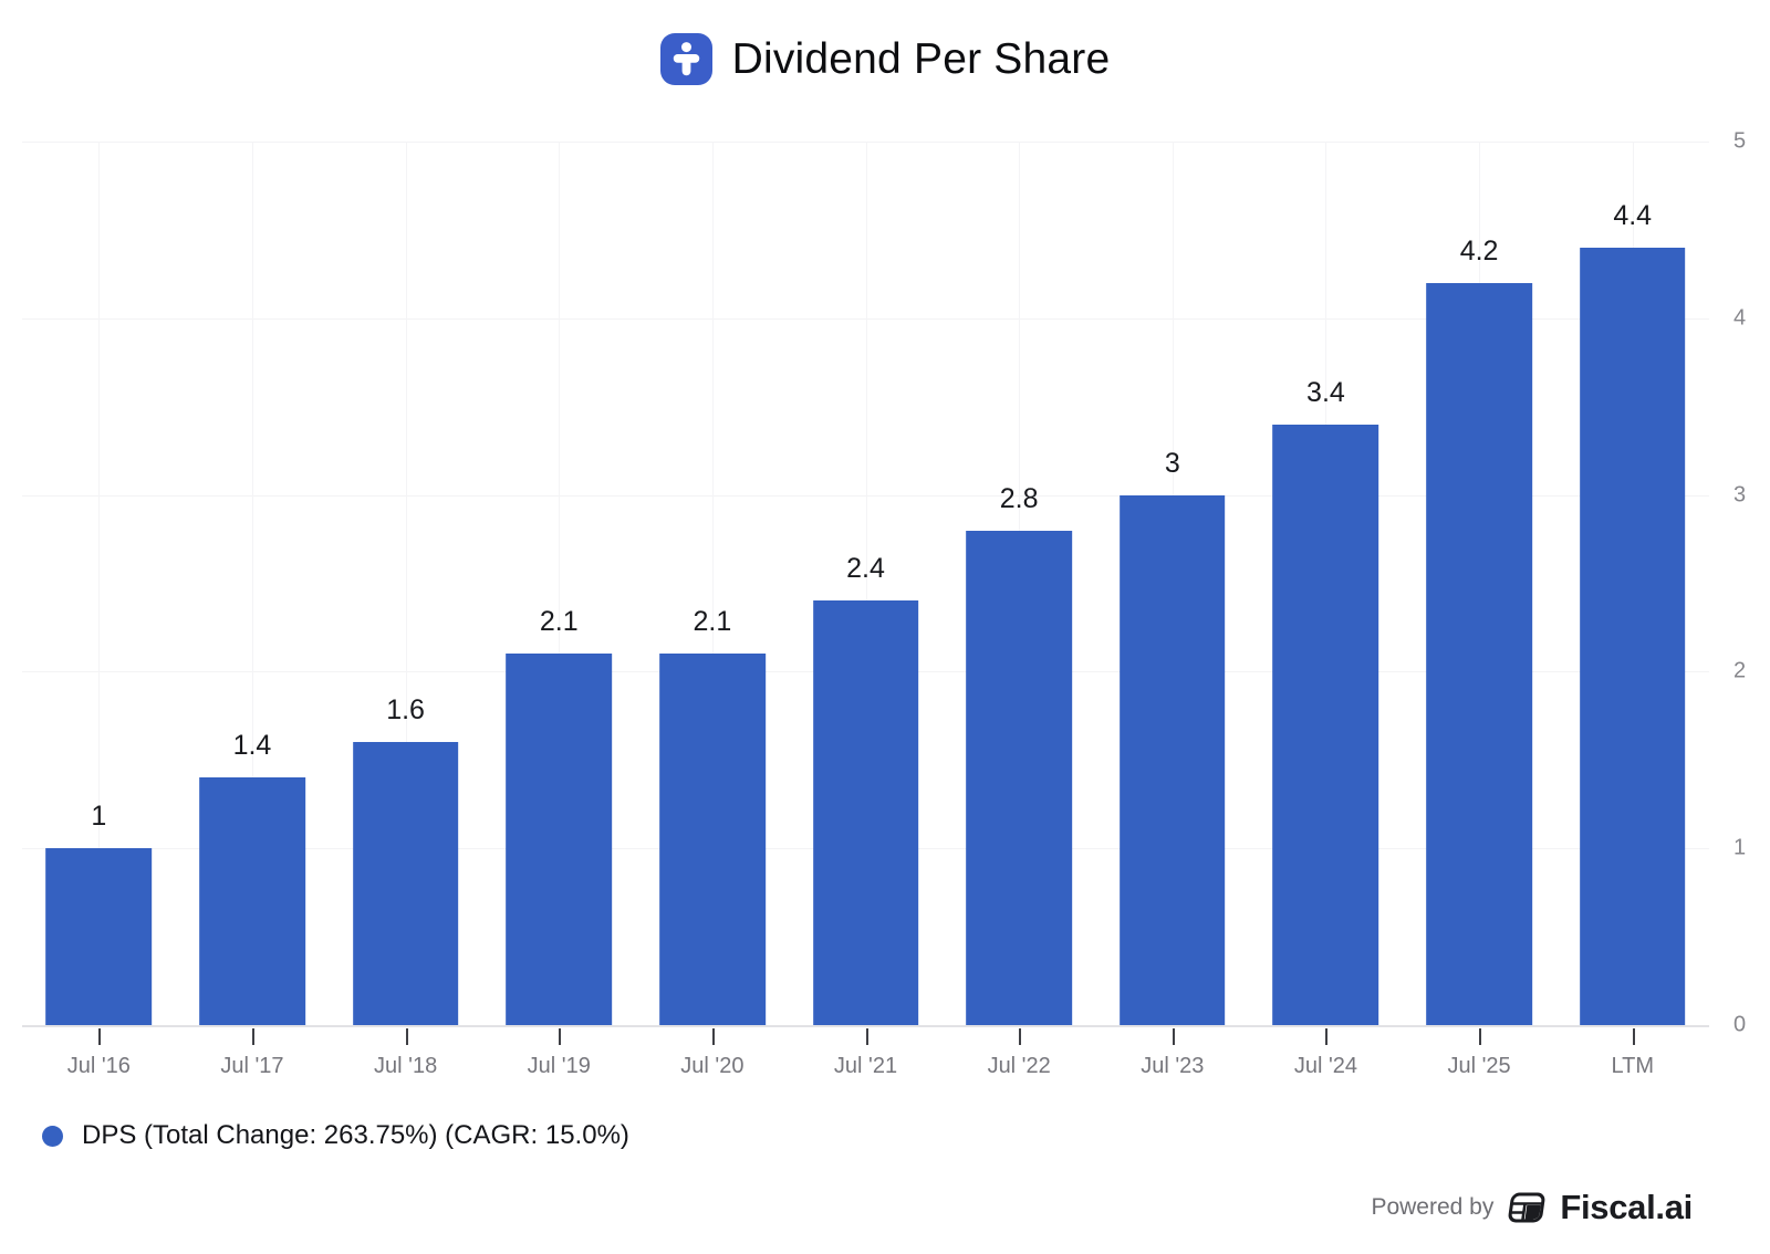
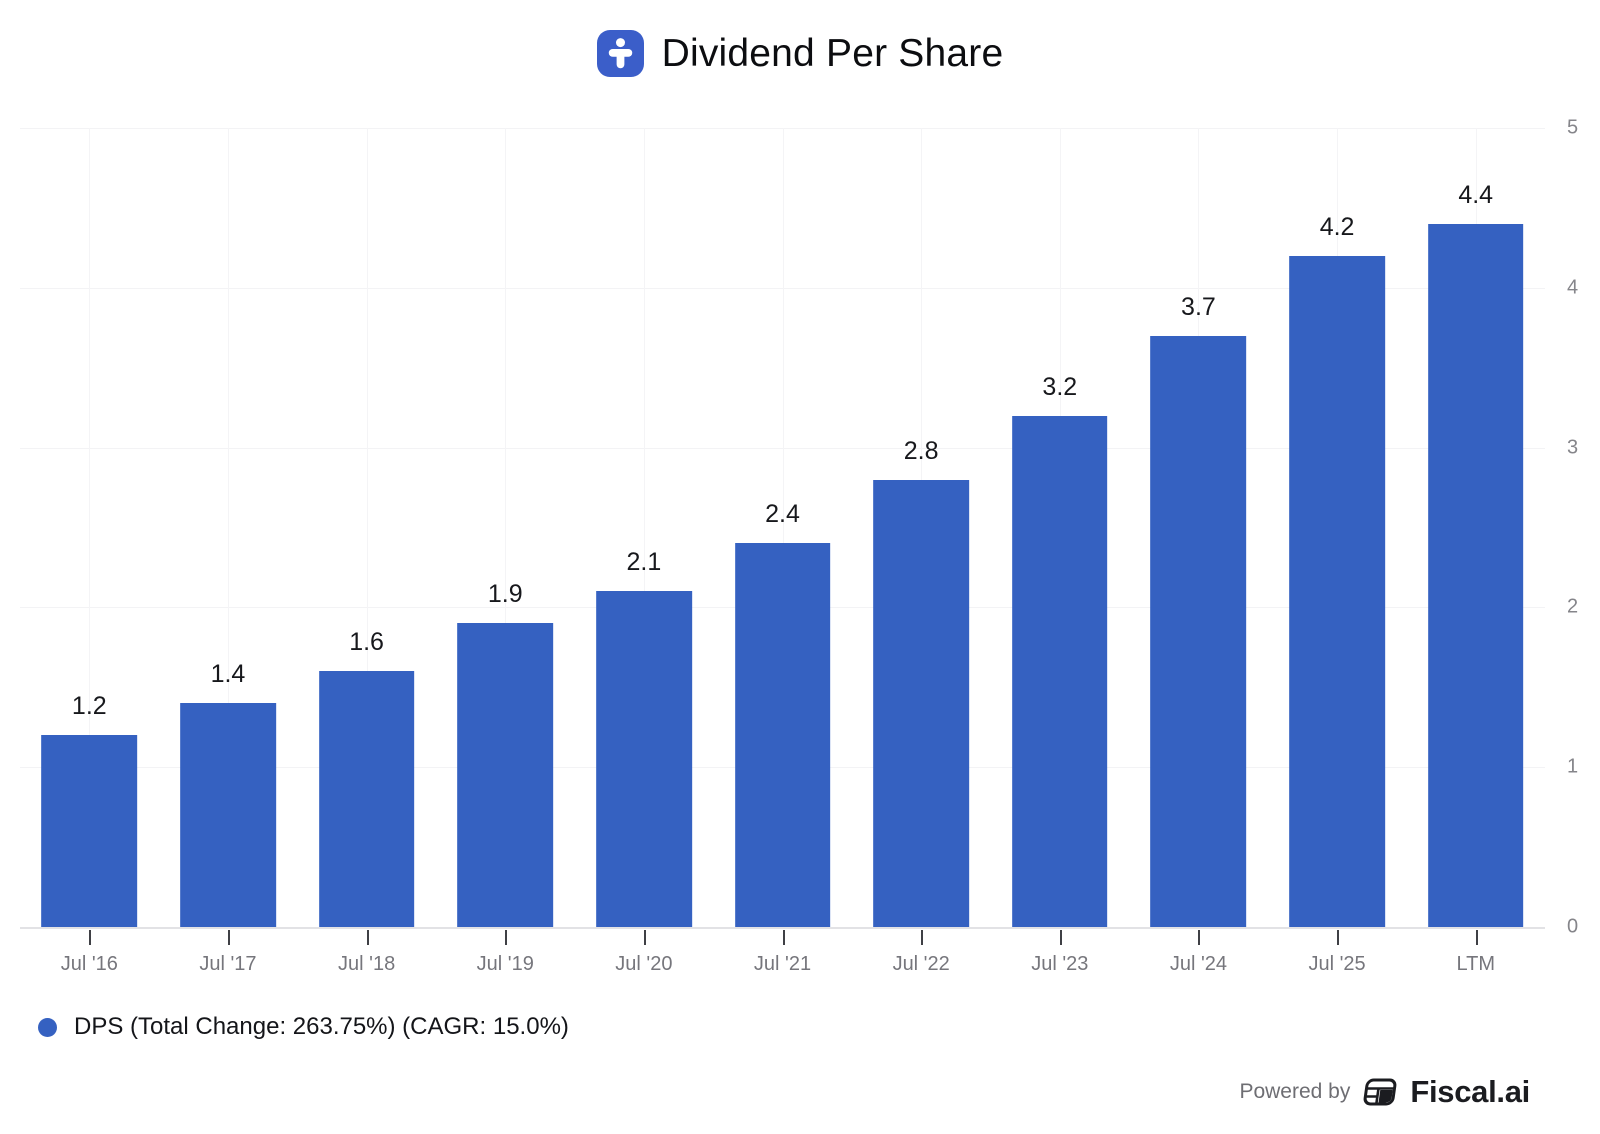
Jul '16: 1 -> 1.2
Jul '19: 2.1 -> 1.9
Jul '23: 3 -> 3.2
Jul '24: 3.4 -> 3.7
